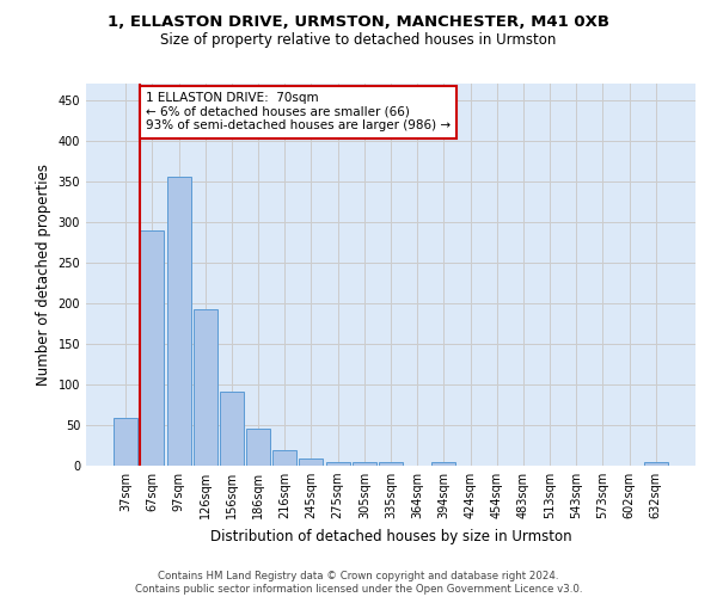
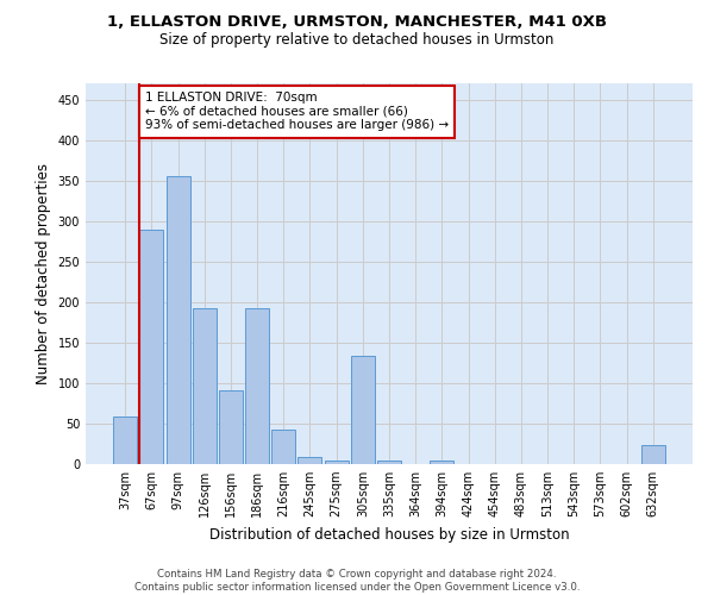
186sqm: 46 -> 192
216sqm: 19 -> 42
305sqm: 5 -> 134
632sqm: 5 -> 24
